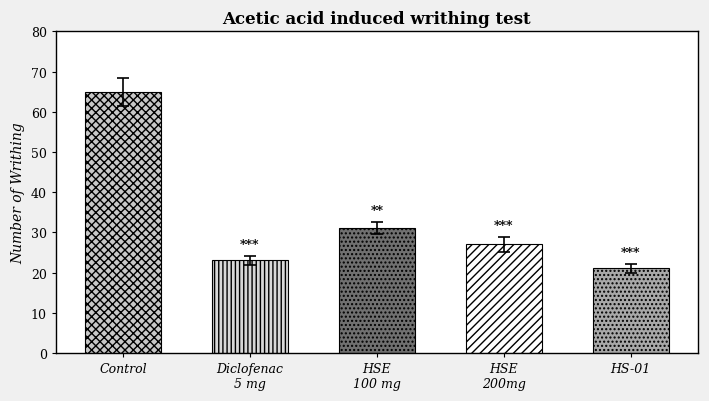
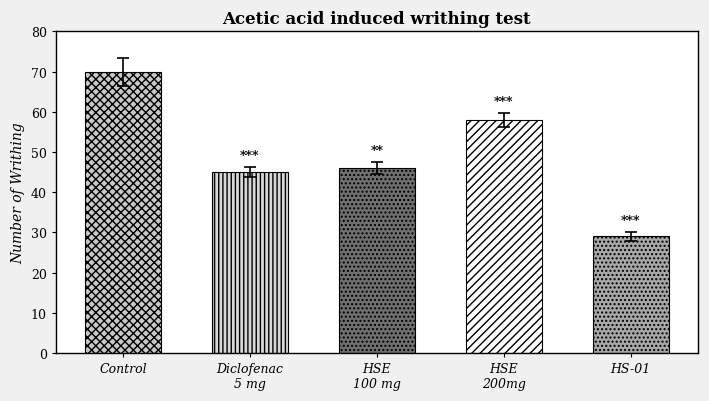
Control: 65 -> 70
Diclofenac 5 mg: 23 -> 45
HSE 100 mg: 31 -> 46
HSE 200mg: 27 -> 58
HS-01: 21 -> 29
